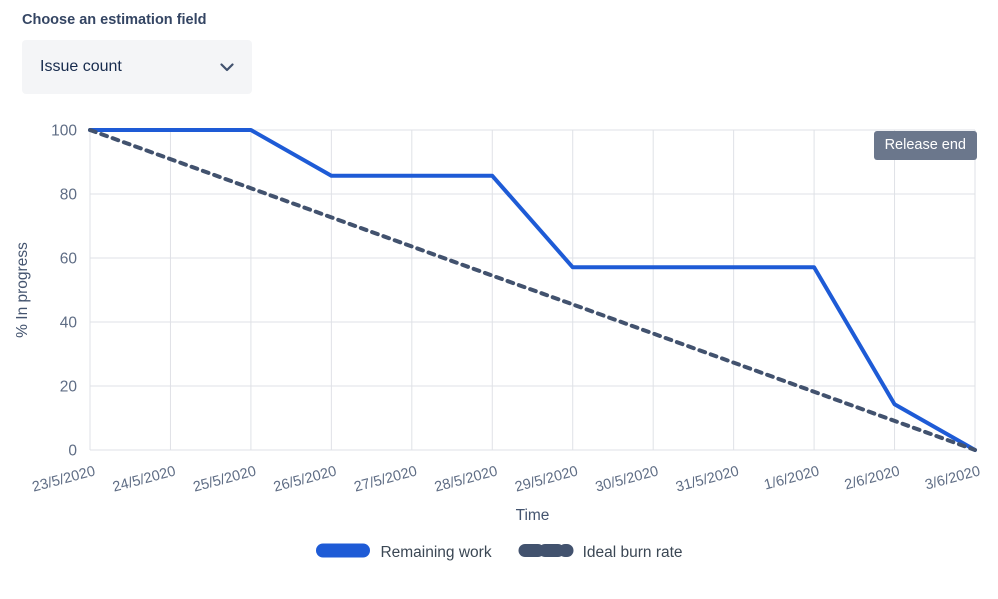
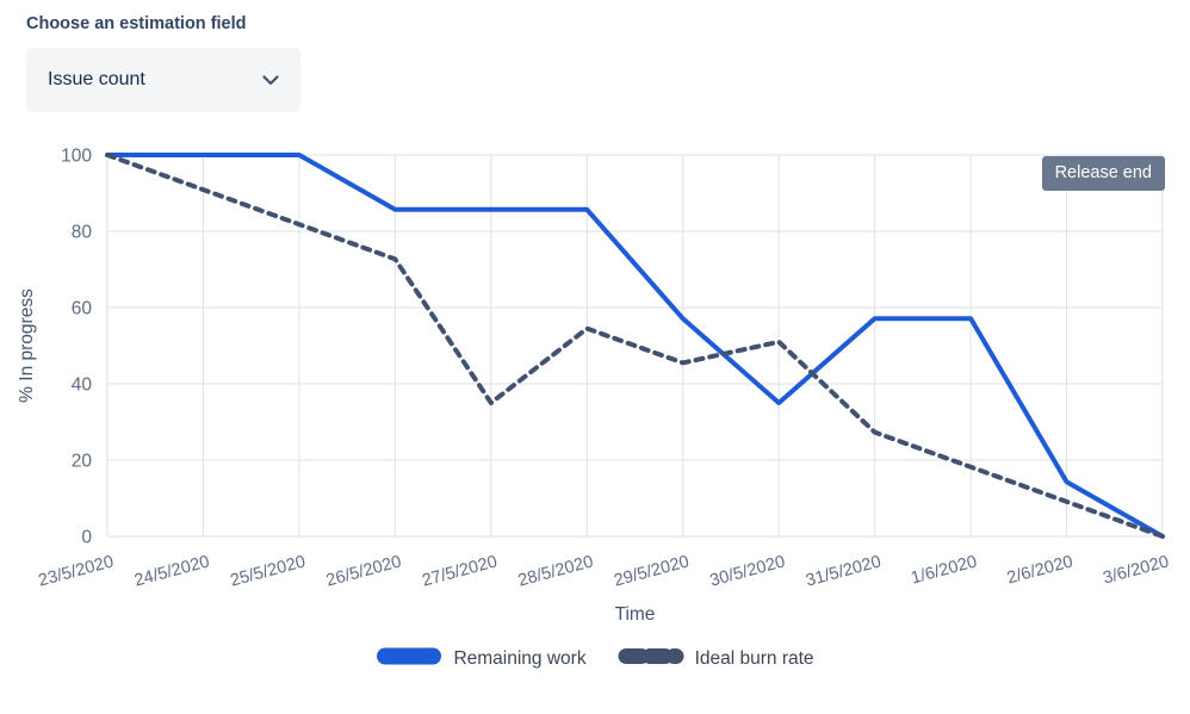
Ideal burn rate/27/5/2020: 64 -> 35
Remaining work/30/5/2020: 57 -> 35
Ideal burn rate/30/5/2020: 36 -> 51
